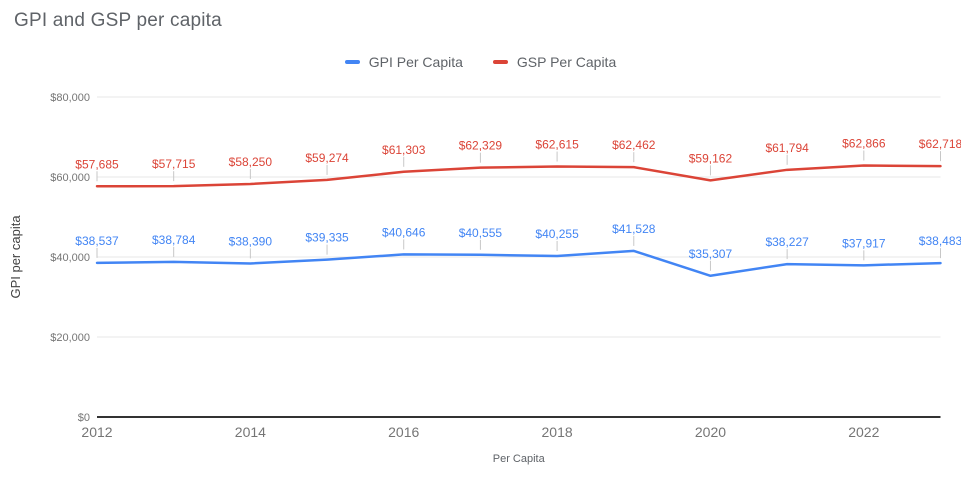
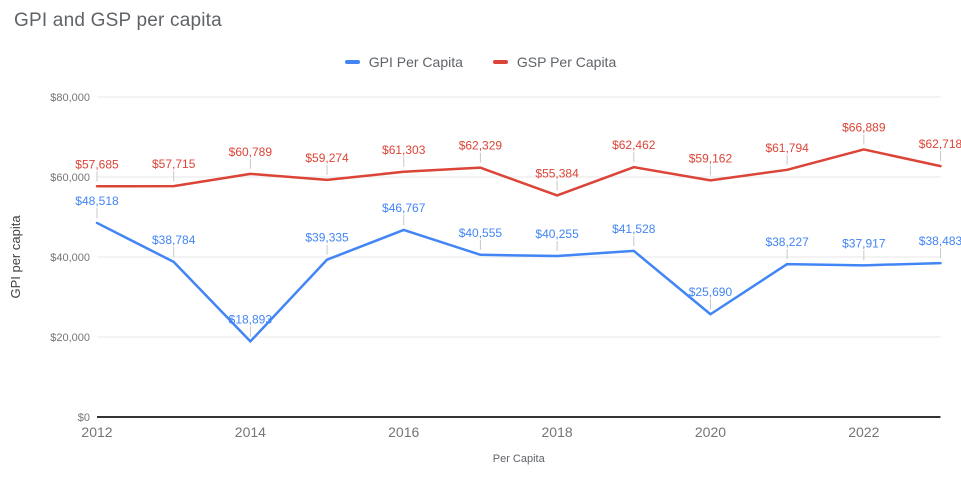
GPI Per Capita/2012: $38,537 -> $48,518
GPI Per Capita/2014: $38,390 -> $18,893
GSP Per Capita/2014: $58,250 -> $60,789
GPI Per Capita/2016: $40,646 -> $46,767
GSP Per Capita/2018: $62,615 -> $55,384
GPI Per Capita/2020: $35,307 -> $25,690
GSP Per Capita/2022: $62,866 -> $66,889
